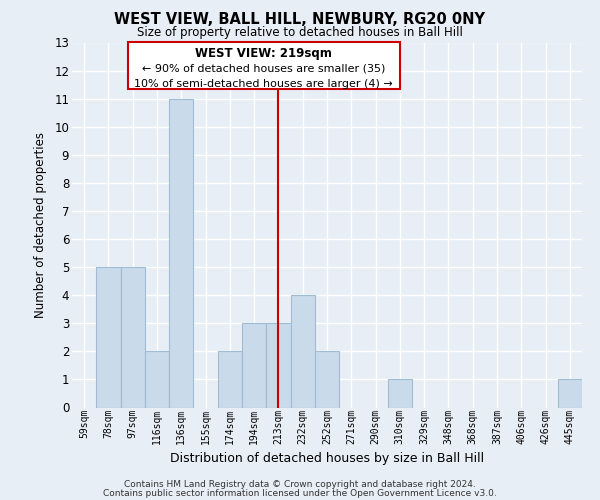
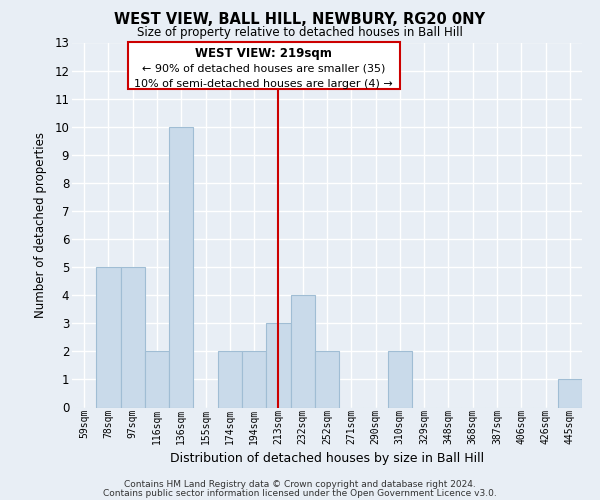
136sqm: 11 -> 10
194sqm: 3 -> 2
310sqm: 1 -> 2
